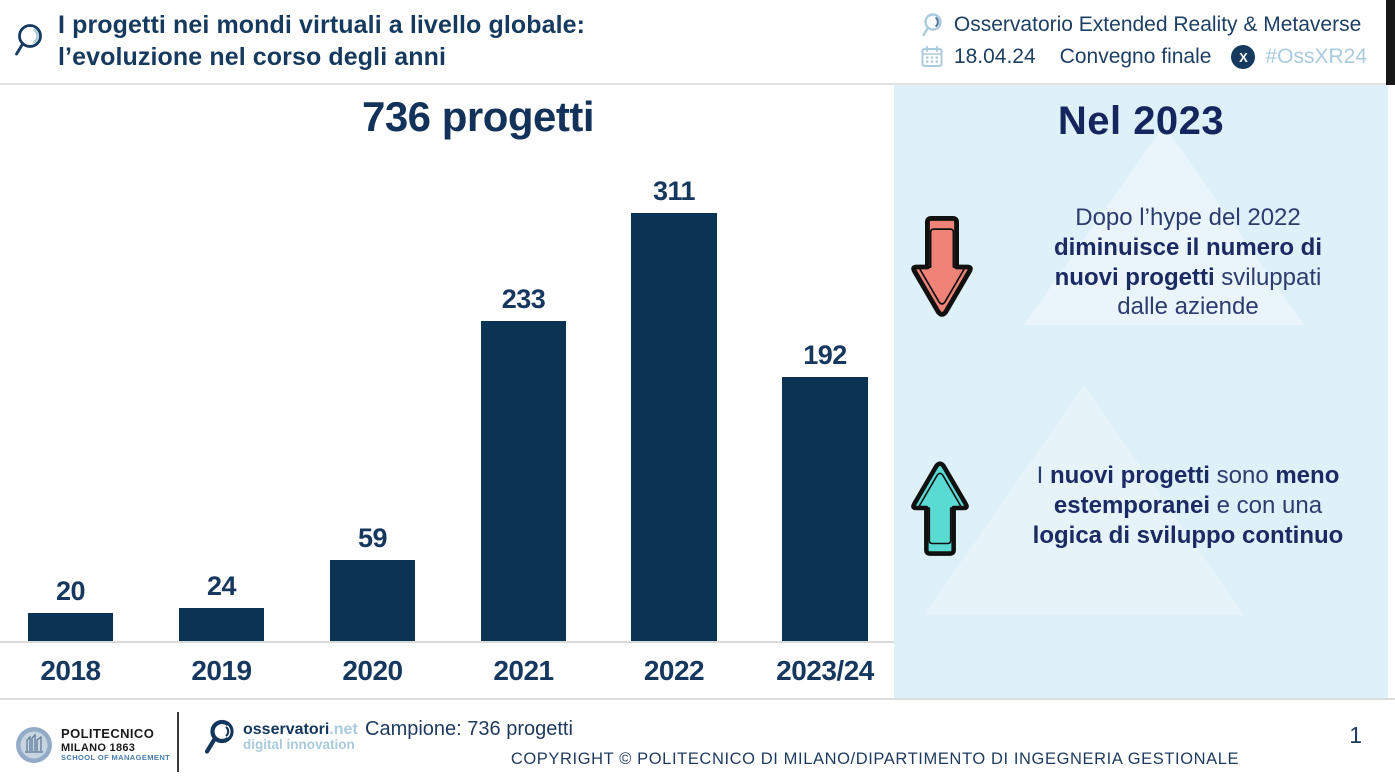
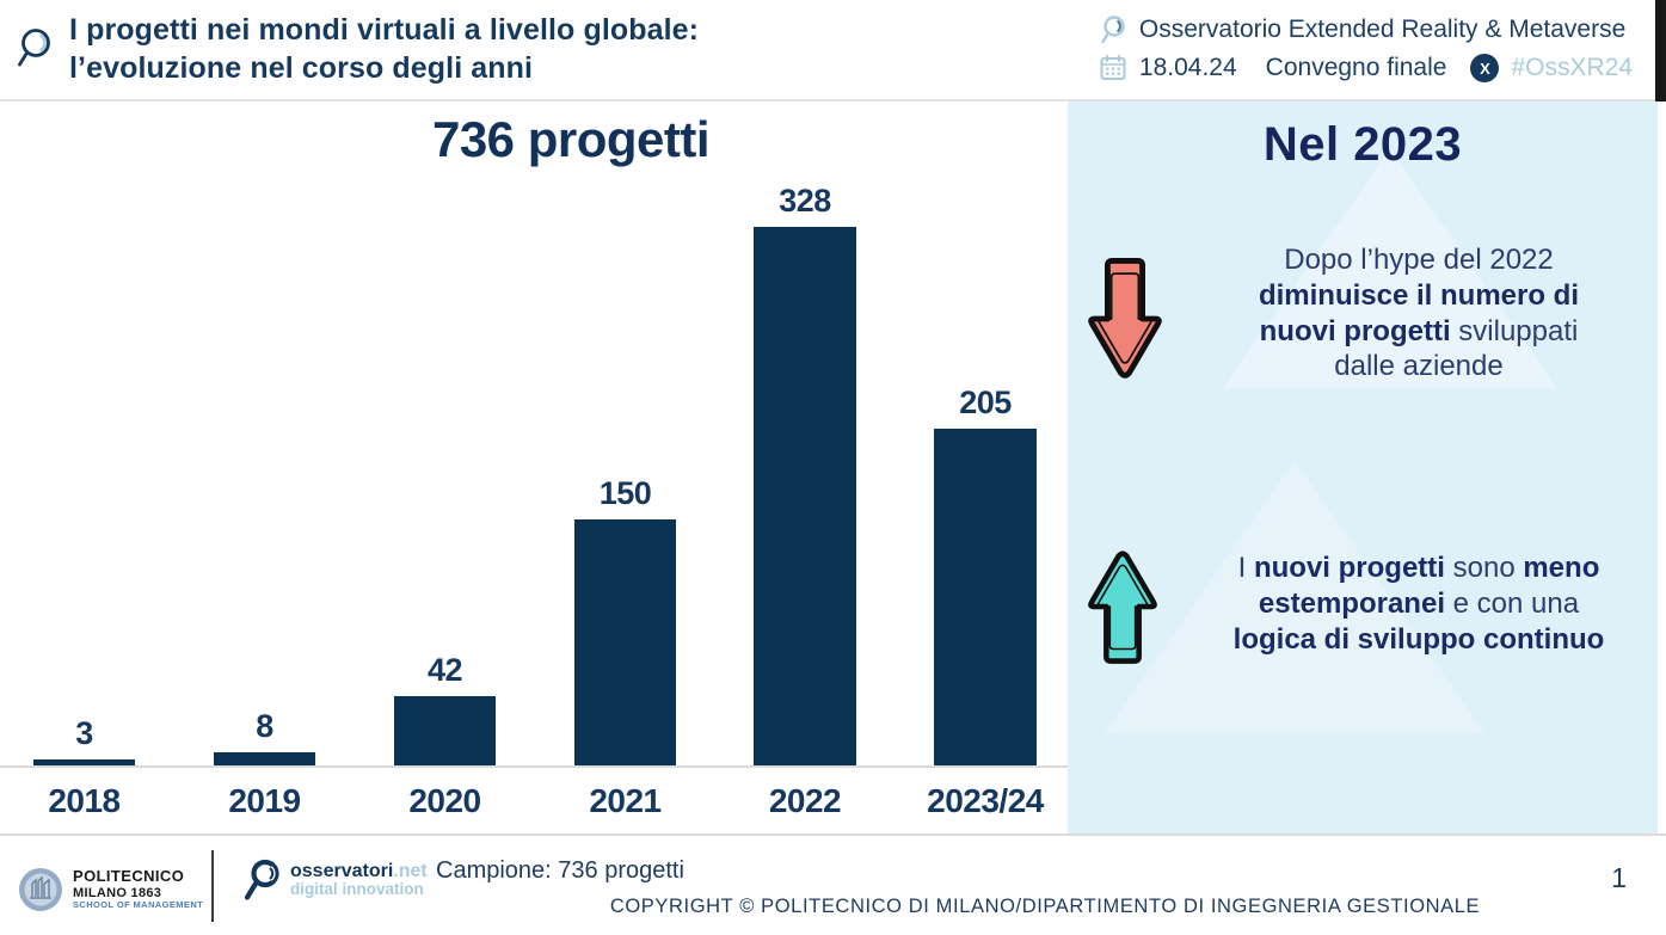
2018: 20 -> 3
2019: 24 -> 8
2020: 59 -> 42
2021: 233 -> 150
2022: 311 -> 328
2023/24: 192 -> 205
